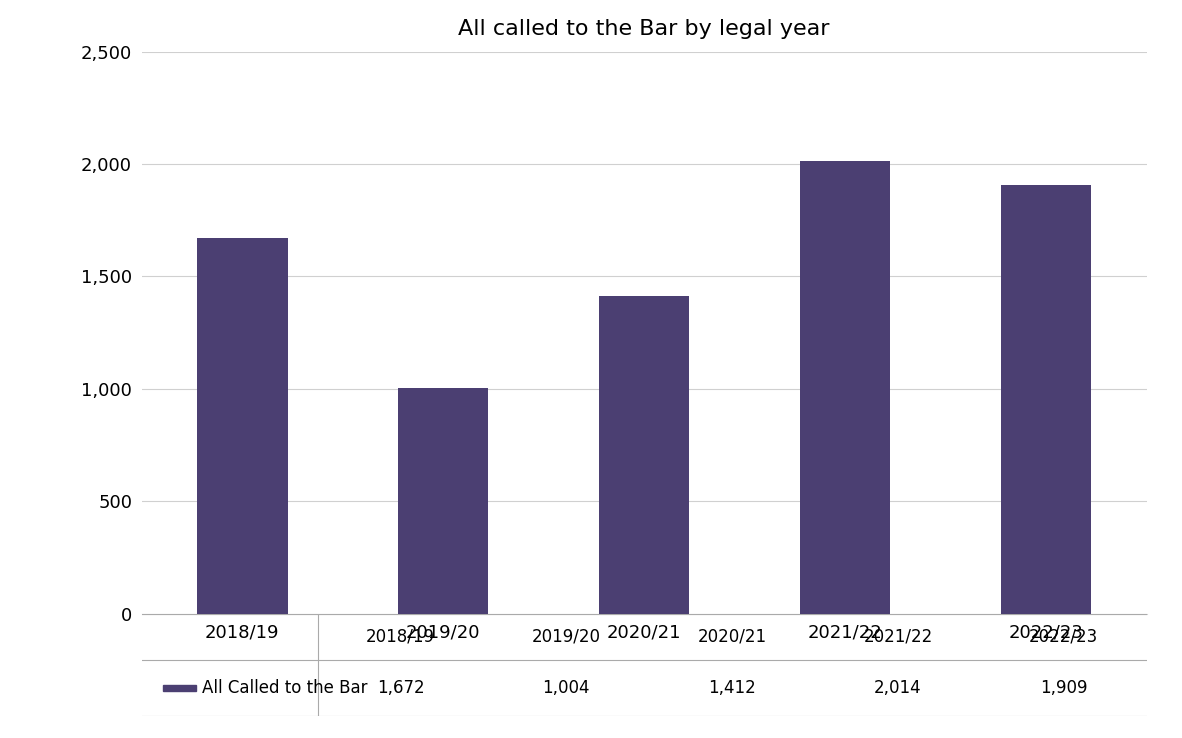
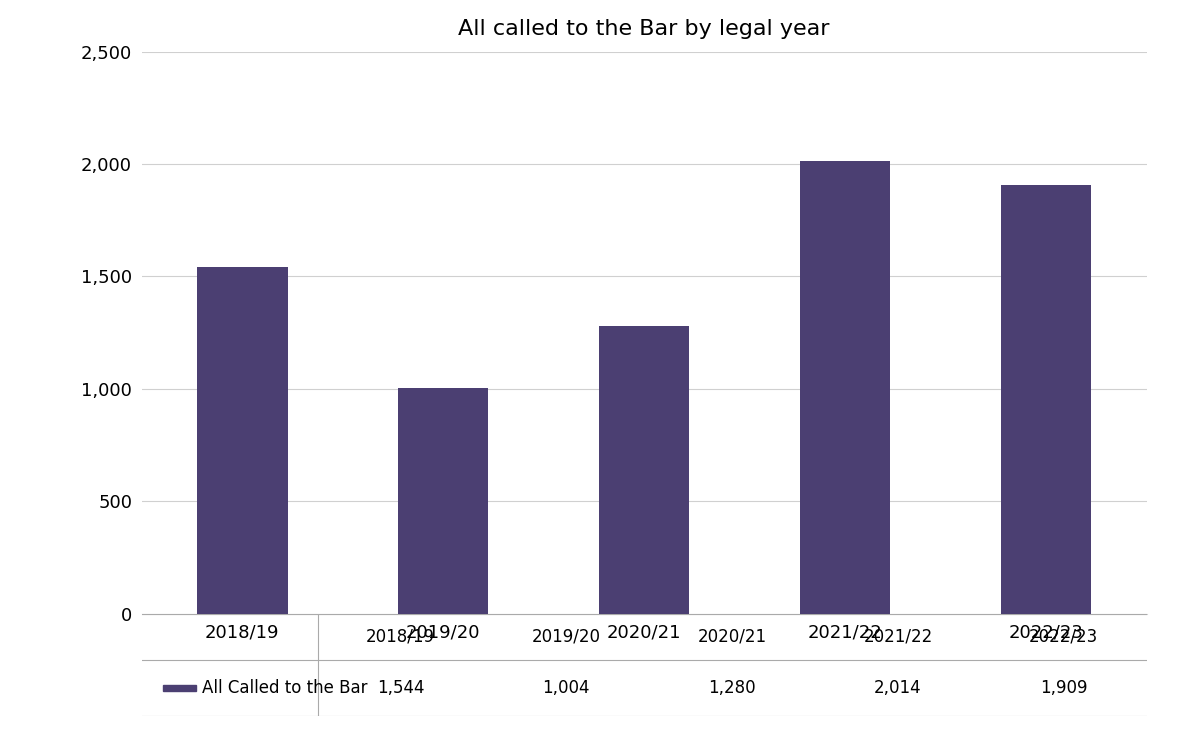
2018/19: 1,672 -> 1,544
2020/21: 1,412 -> 1,280
